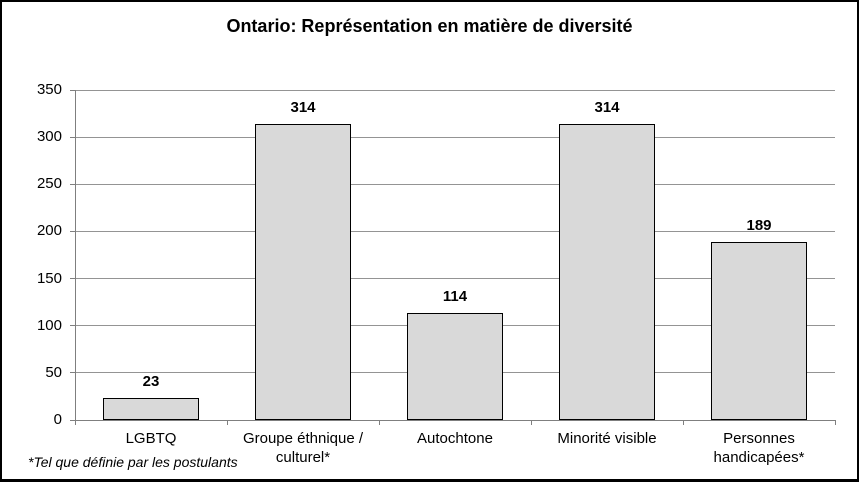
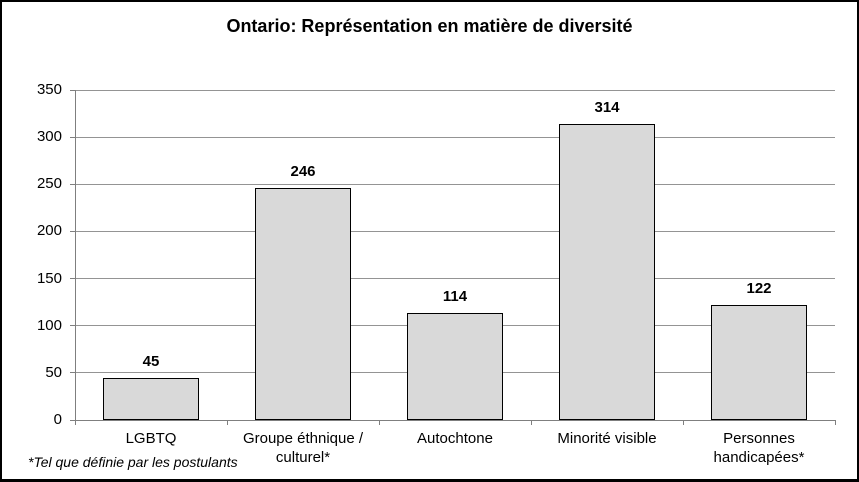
LGBTQ: 23 -> 45
Groupe éthnique / culturel*: 314 -> 246
Personnes handicapées*: 189 -> 122
